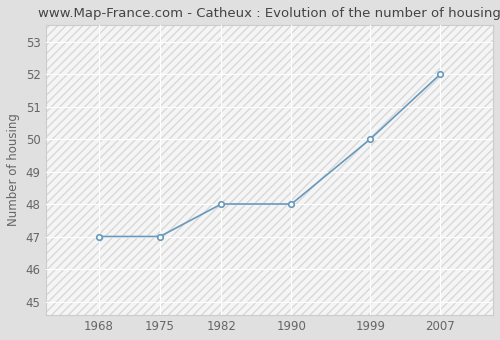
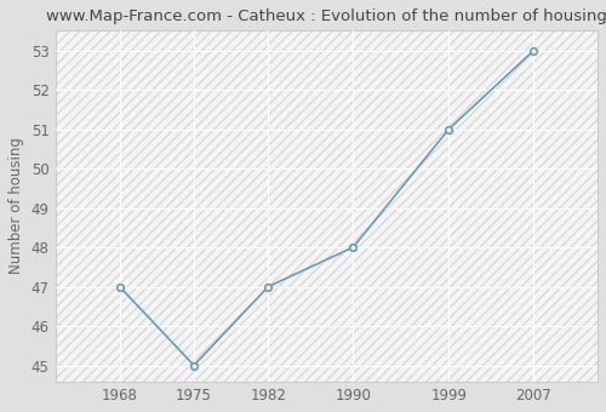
1975: 47 -> 45
1982: 48 -> 47
1999: 50 -> 51
2007: 52 -> 53
